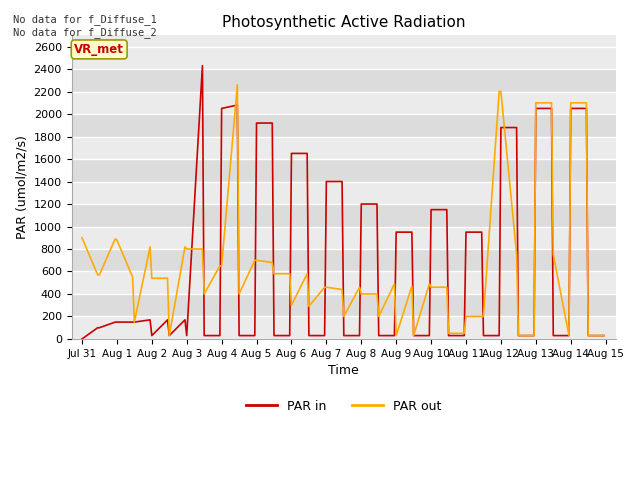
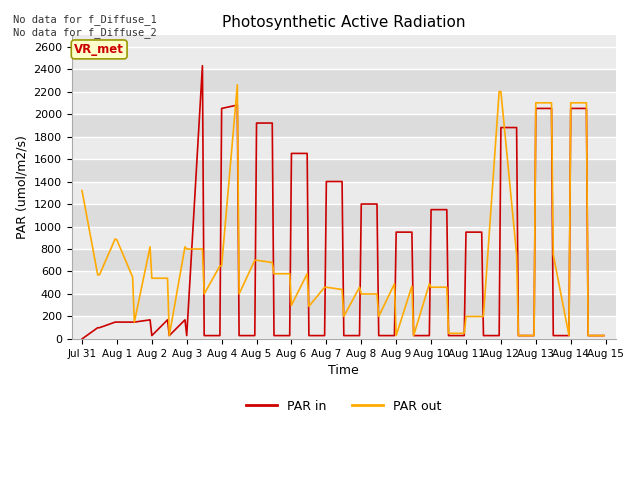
PAR out/Jul 31: 900 -> 1320
